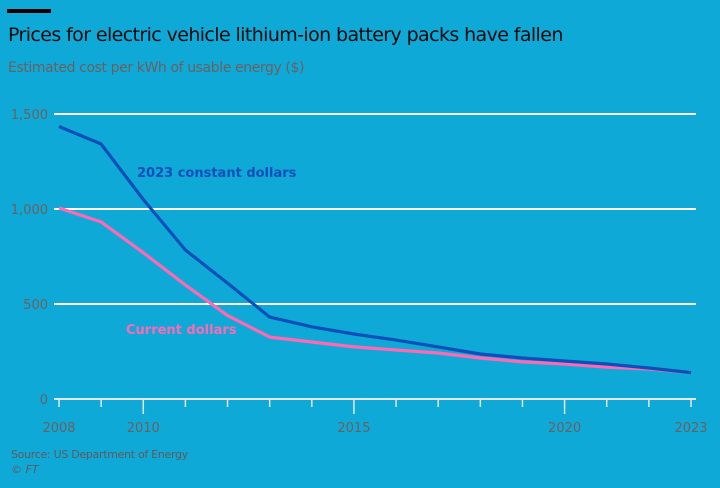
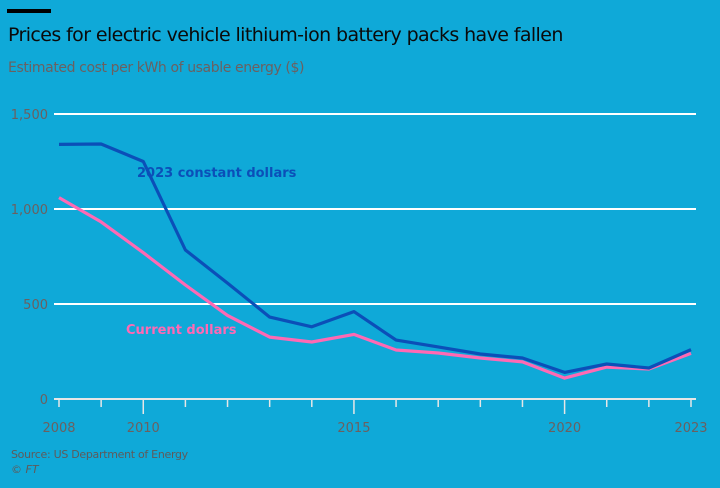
2023 constant dollars/2008: 1430 -> 1340
Current dollars/2008: 1000 -> 1060
2023 constant dollars/2010: 1050 -> 1250
2023 constant dollars/2015: 340 -> 460
Current dollars/2015: 270 -> 340
2023 constant dollars/2020: 200 -> 140
Current dollars/2020: 180 -> 110
2023 constant dollars/2023: 140 -> 260
Current dollars/2023: 140 -> 240
